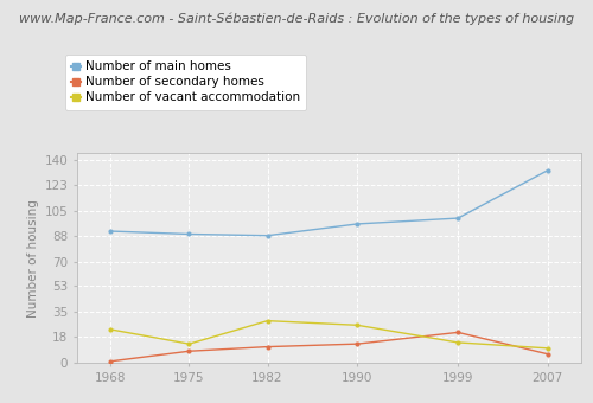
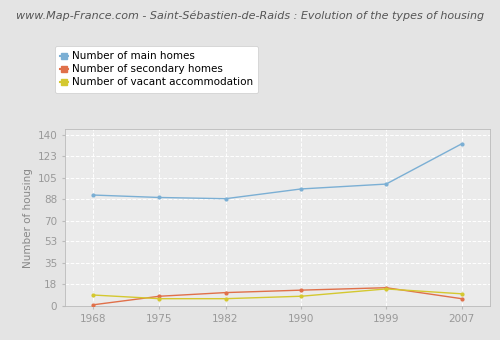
Number of vacant accommodation/1968: 23 -> 9
Number of vacant accommodation/1975: 13 -> 6
Number of vacant accommodation/1982: 29 -> 6
Number of vacant accommodation/1990: 26 -> 8
Number of secondary homes/1999: 21 -> 15
